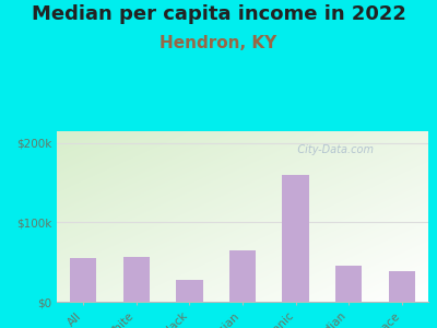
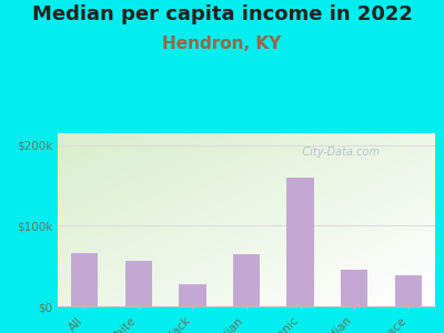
All: $55k -> $66k
